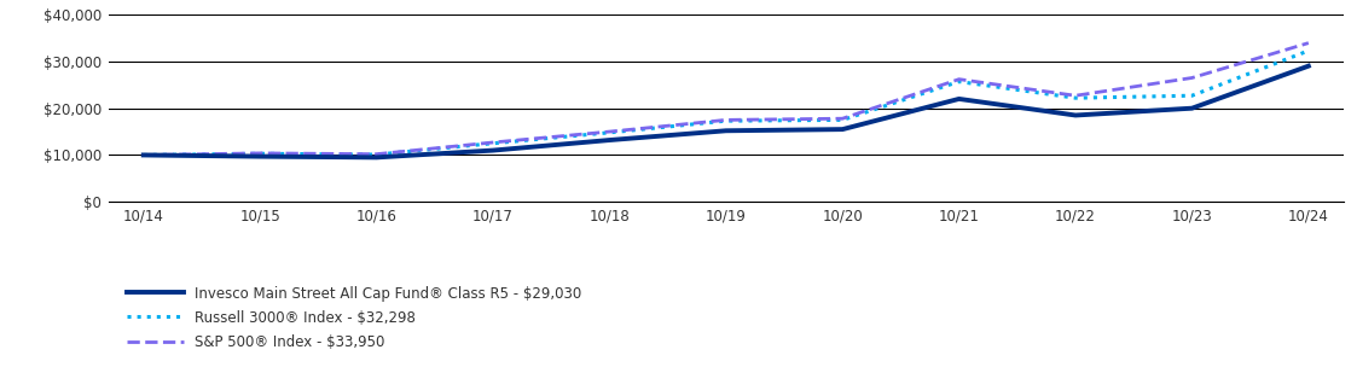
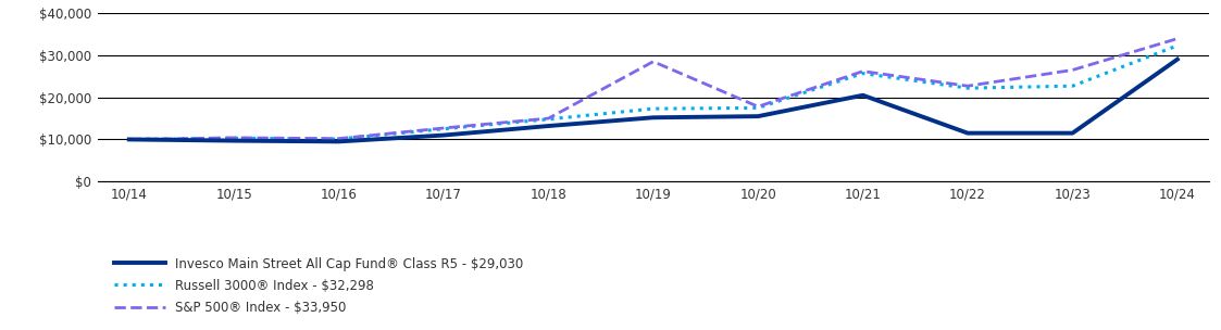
S&P 500® Index - $33,950/10/19: $17,500 -> $28,500
Invesco Main Street All Cap Fund® Class R5 - $29,030/10/21: $22,000 -> $20,500
Invesco Main Street All Cap Fund® Class R5 - $29,030/10/22: $18,500 -> $11,500
Invesco Main Street All Cap Fund® Class R5 - $29,030/10/23: $20,000 -> $11,500
